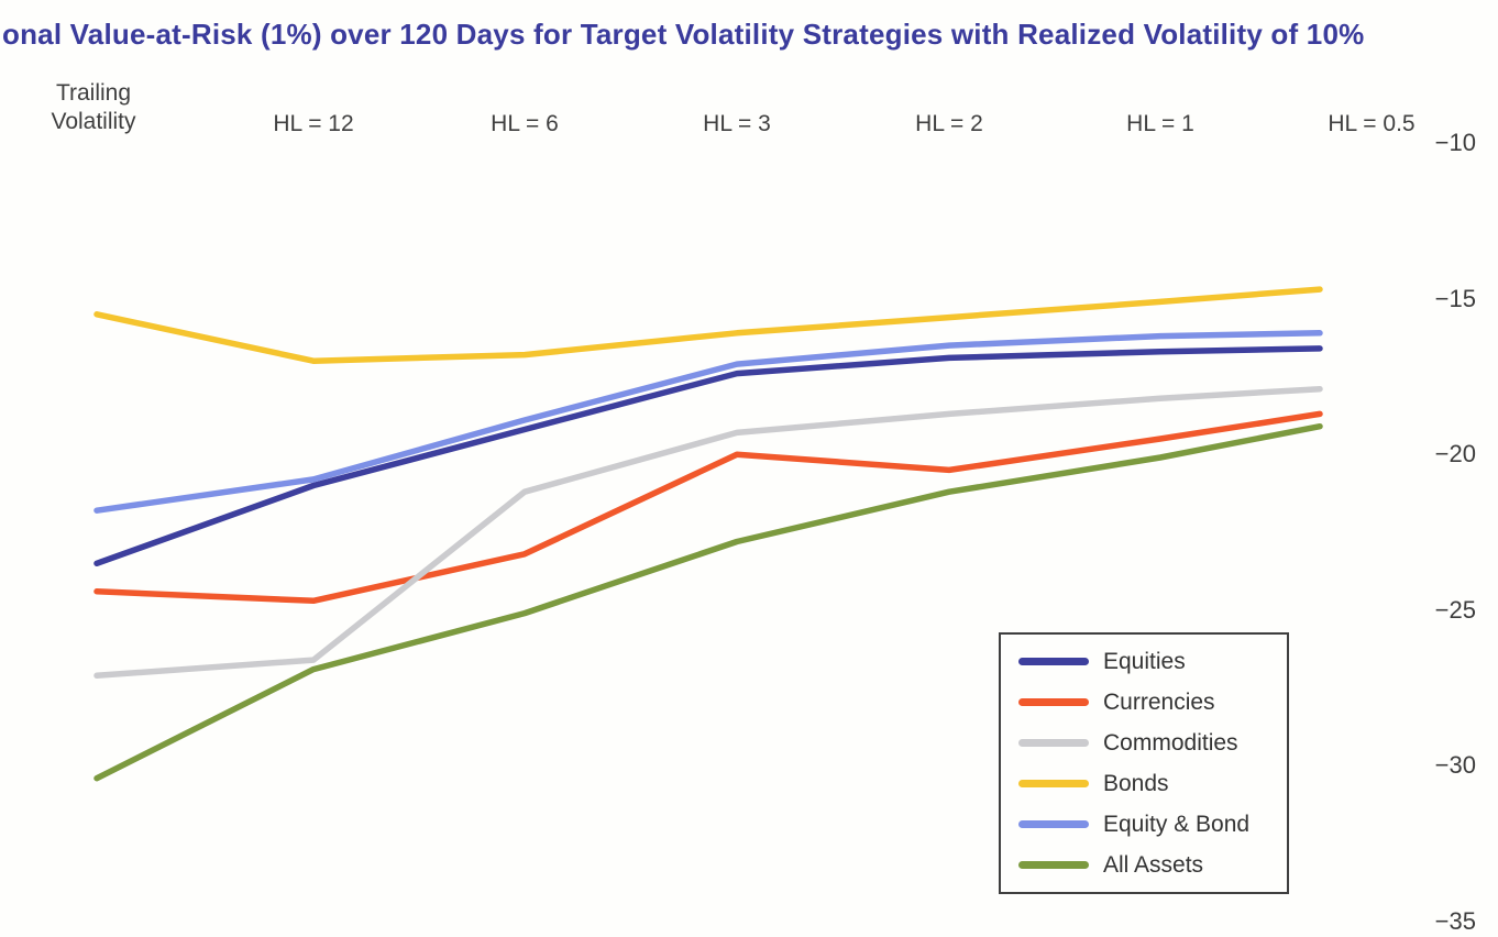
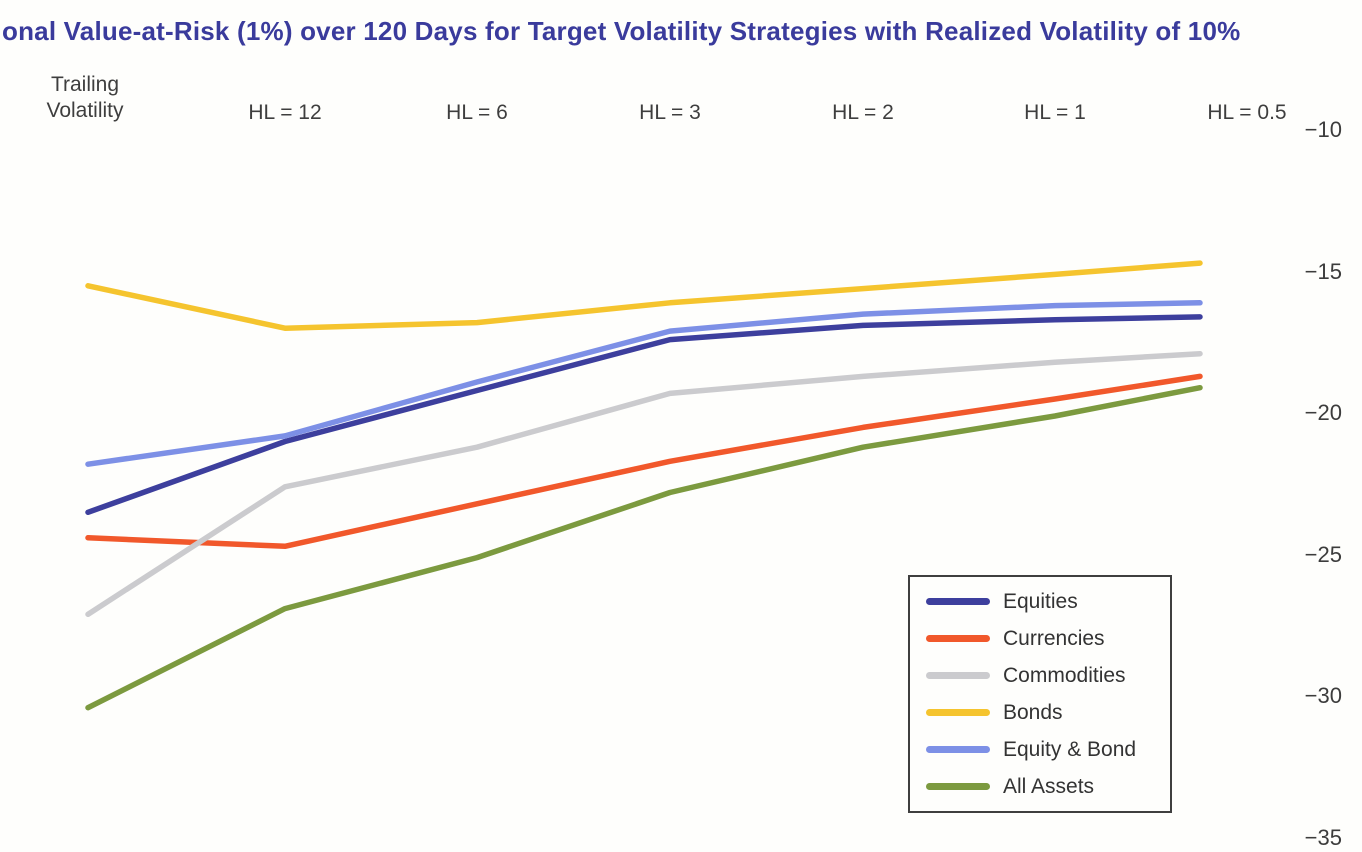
Commodities/HL = 12: -26.6 -> -22.6
Currencies/HL = 3: -20.0 -> -21.7
